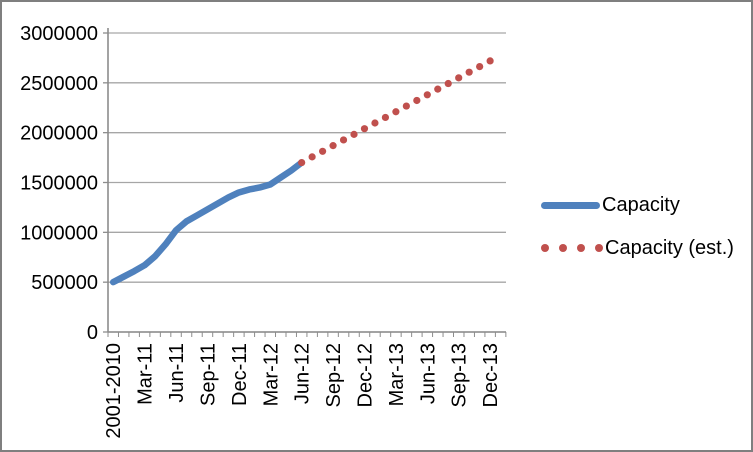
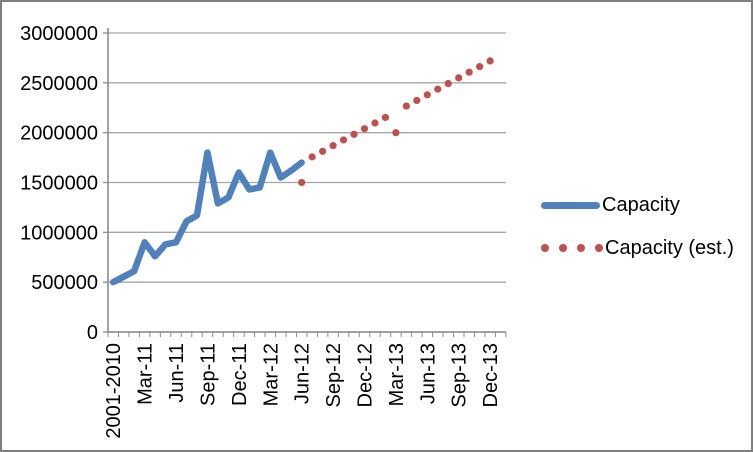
Capacity/Mar-11: 700000 -> 900000
Capacity/Jun-11: 1000000 -> 900000
Capacity/Sep-11: 1200000 -> 1800000
Capacity/Dec-11: 1400000 -> 1600000
Capacity/Mar-12: 1500000 -> 1800000
Capacity (est.)/Jun-12: 1700000 -> 1500000
Capacity (est.)/Mar-13: 2200000 -> 2000000
